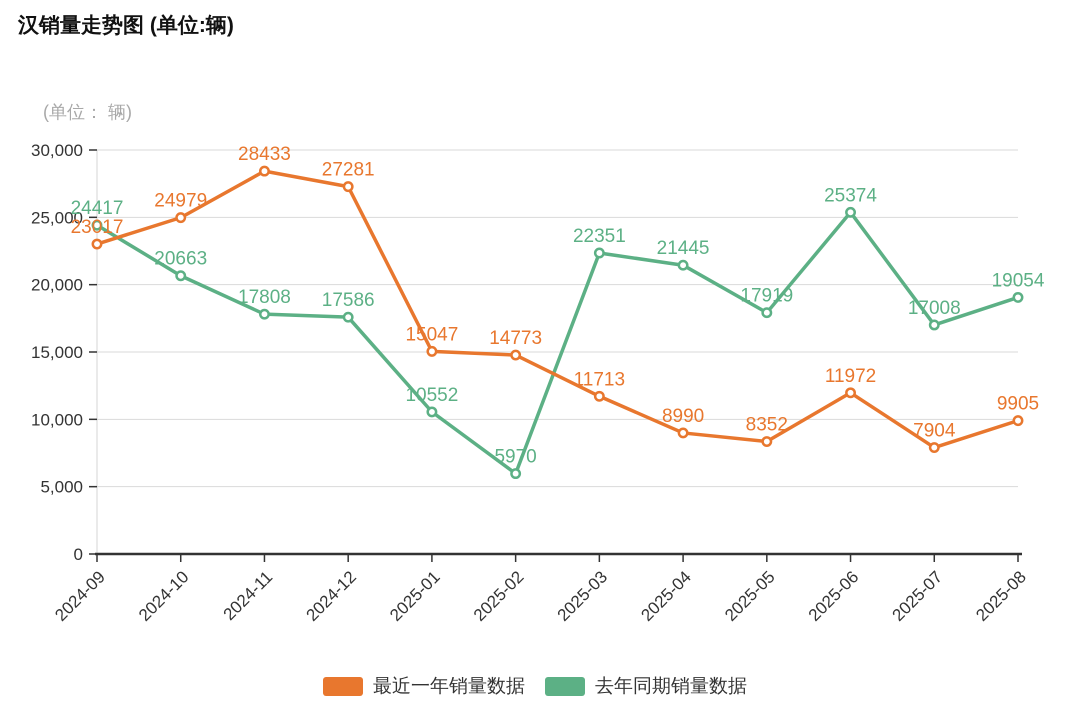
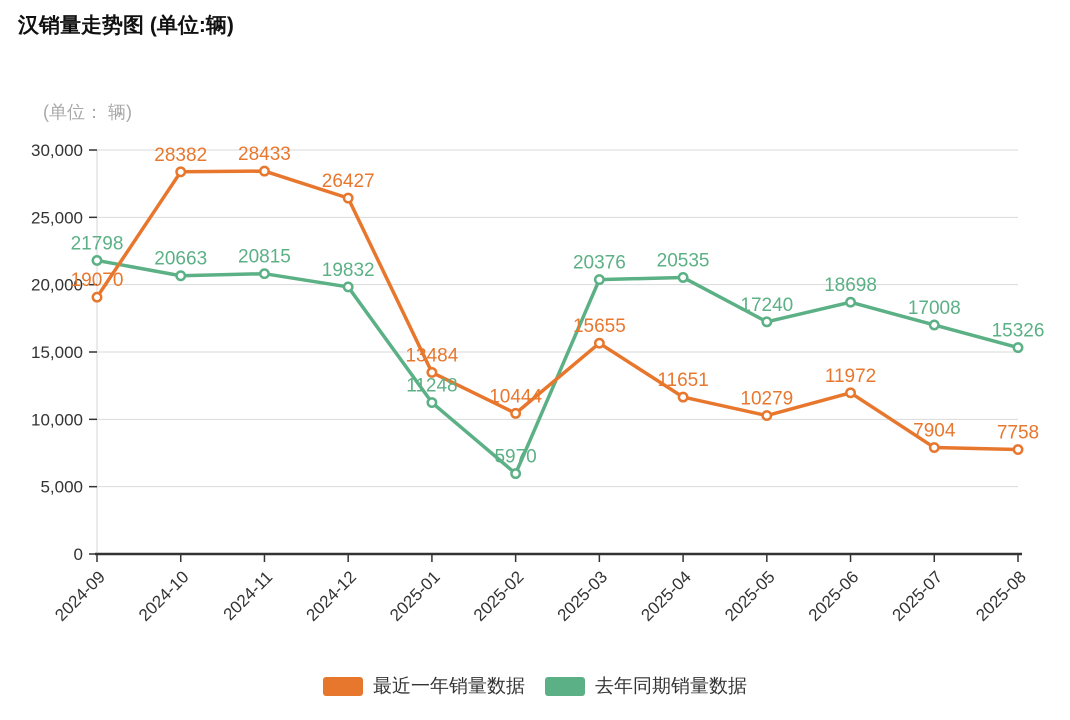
最近一年销量数据/2024-09: 23017 -> 19070
去年同期销量数据/2024-09: 24417 -> 21798
最近一年销量数据/2024-10: 24979 -> 28382
去年同期销量数据/2024-11: 17808 -> 20815
最近一年销量数据/2024-12: 27281 -> 26427
去年同期销量数据/2024-12: 17586 -> 19832
最近一年销量数据/2025-01: 15047 -> 13484
去年同期销量数据/2025-01: 10552 -> 11248
最近一年销量数据/2025-02: 14773 -> 10444
最近一年销量数据/2025-03: 11713 -> 15655
去年同期销量数据/2025-03: 22351 -> 20376
最近一年销量数据/2025-04: 8990 -> 11651
去年同期销量数据/2025-04: 21445 -> 20535
最近一年销量数据/2025-05: 8352 -> 10279
去年同期销量数据/2025-05: 17919 -> 17240
去年同期销量数据/2025-06: 25374 -> 18698
最近一年销量数据/2025-08: 9905 -> 7758
去年同期销量数据/2025-08: 19054 -> 15326
